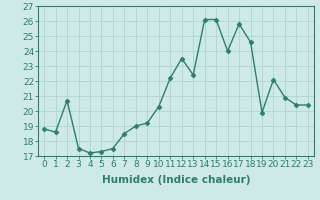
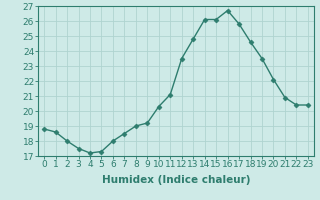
2: 20.7 -> 18.0
6: 17.5 -> 18.0
11: 22.2 -> 21.1
13: 22.4 -> 24.8
16: 24.0 -> 26.7
19: 19.9 -> 23.5
